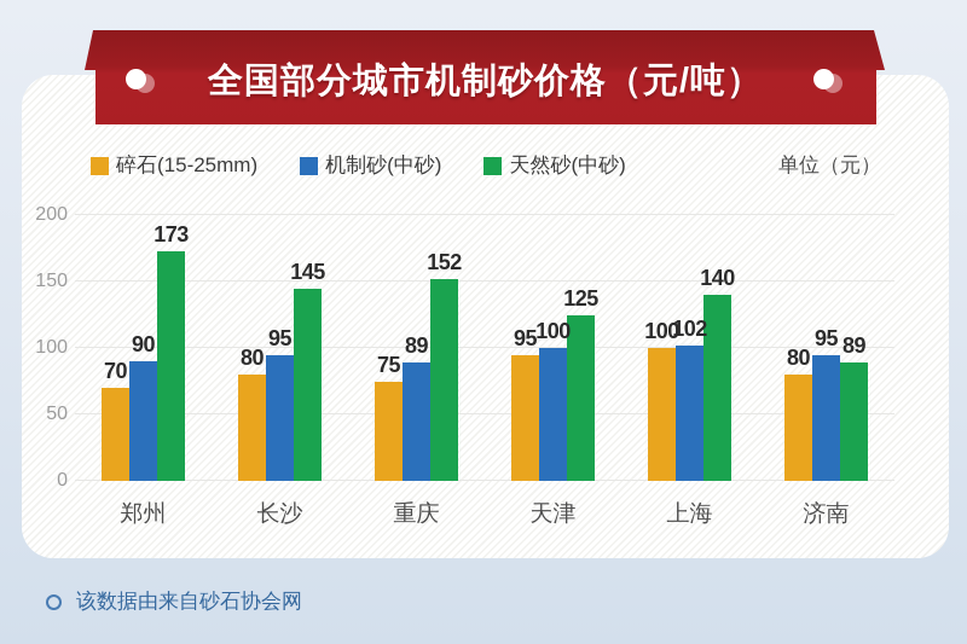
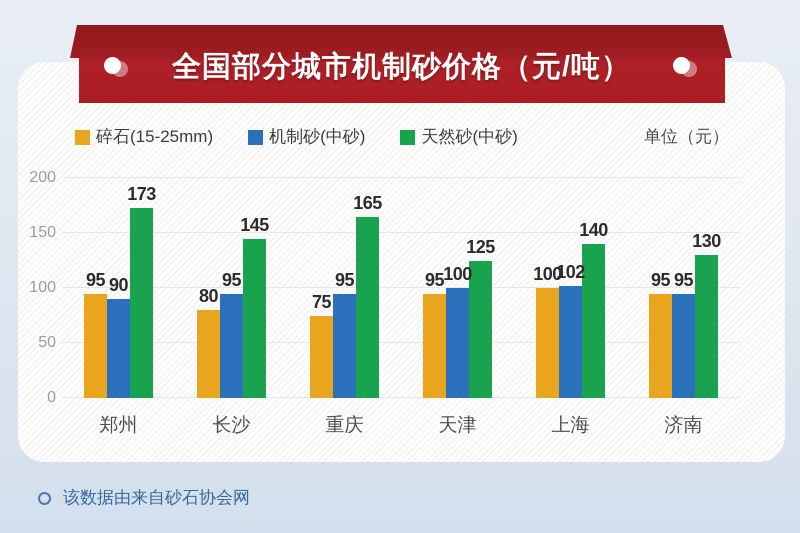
碎石(15-25mm)/郑州: 70 -> 95
机制砂(中砂)/重庆: 89 -> 95
天然砂(中砂)/重庆: 152 -> 165
碎石(15-25mm)/济南: 80 -> 95
天然砂(中砂)/济南: 89 -> 130
